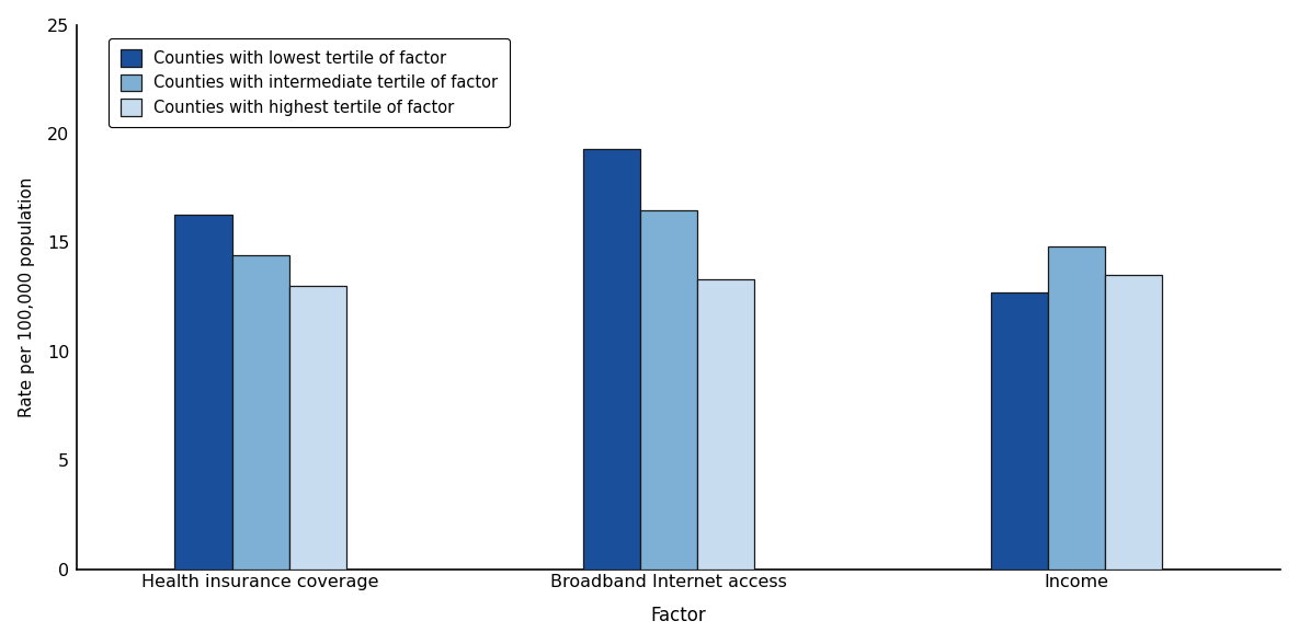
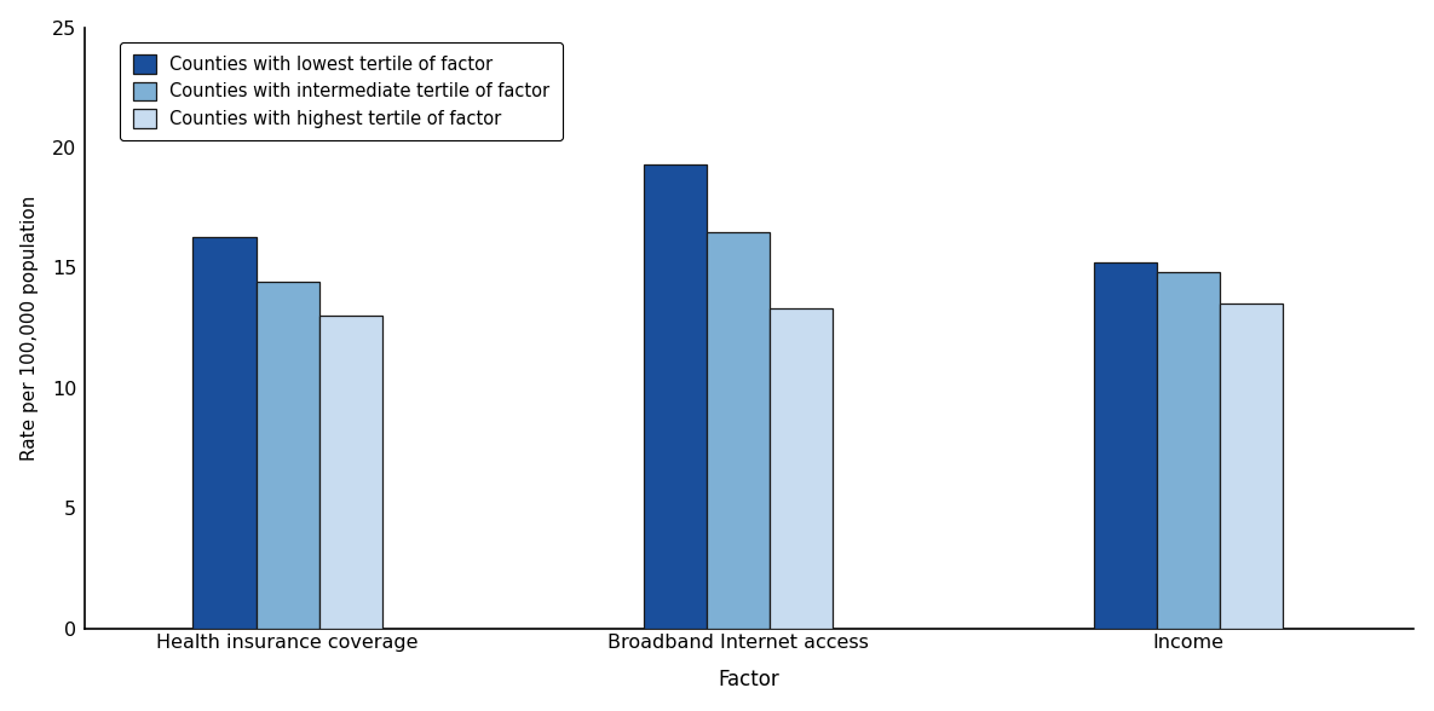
Counties with lowest tertile of factor/Income: 12.7 -> 15.2
